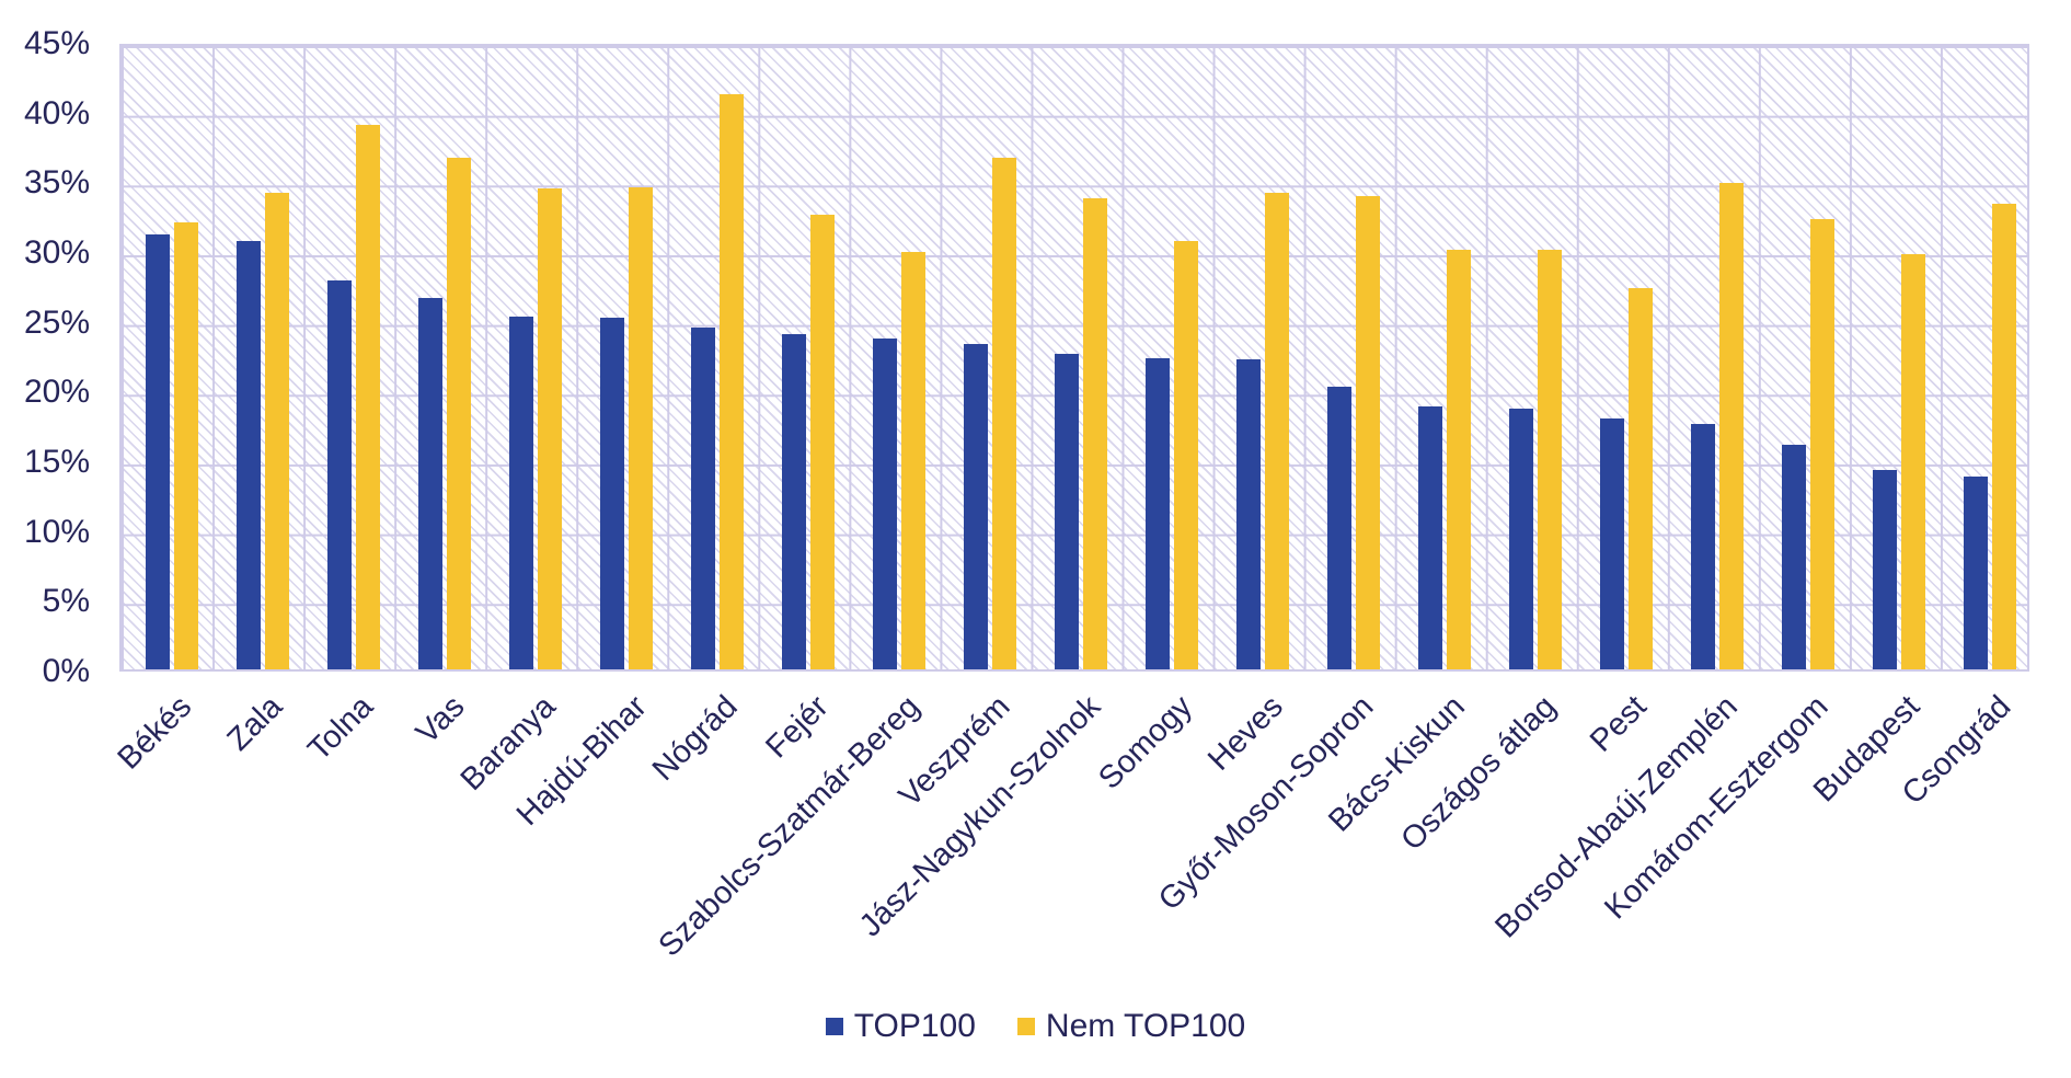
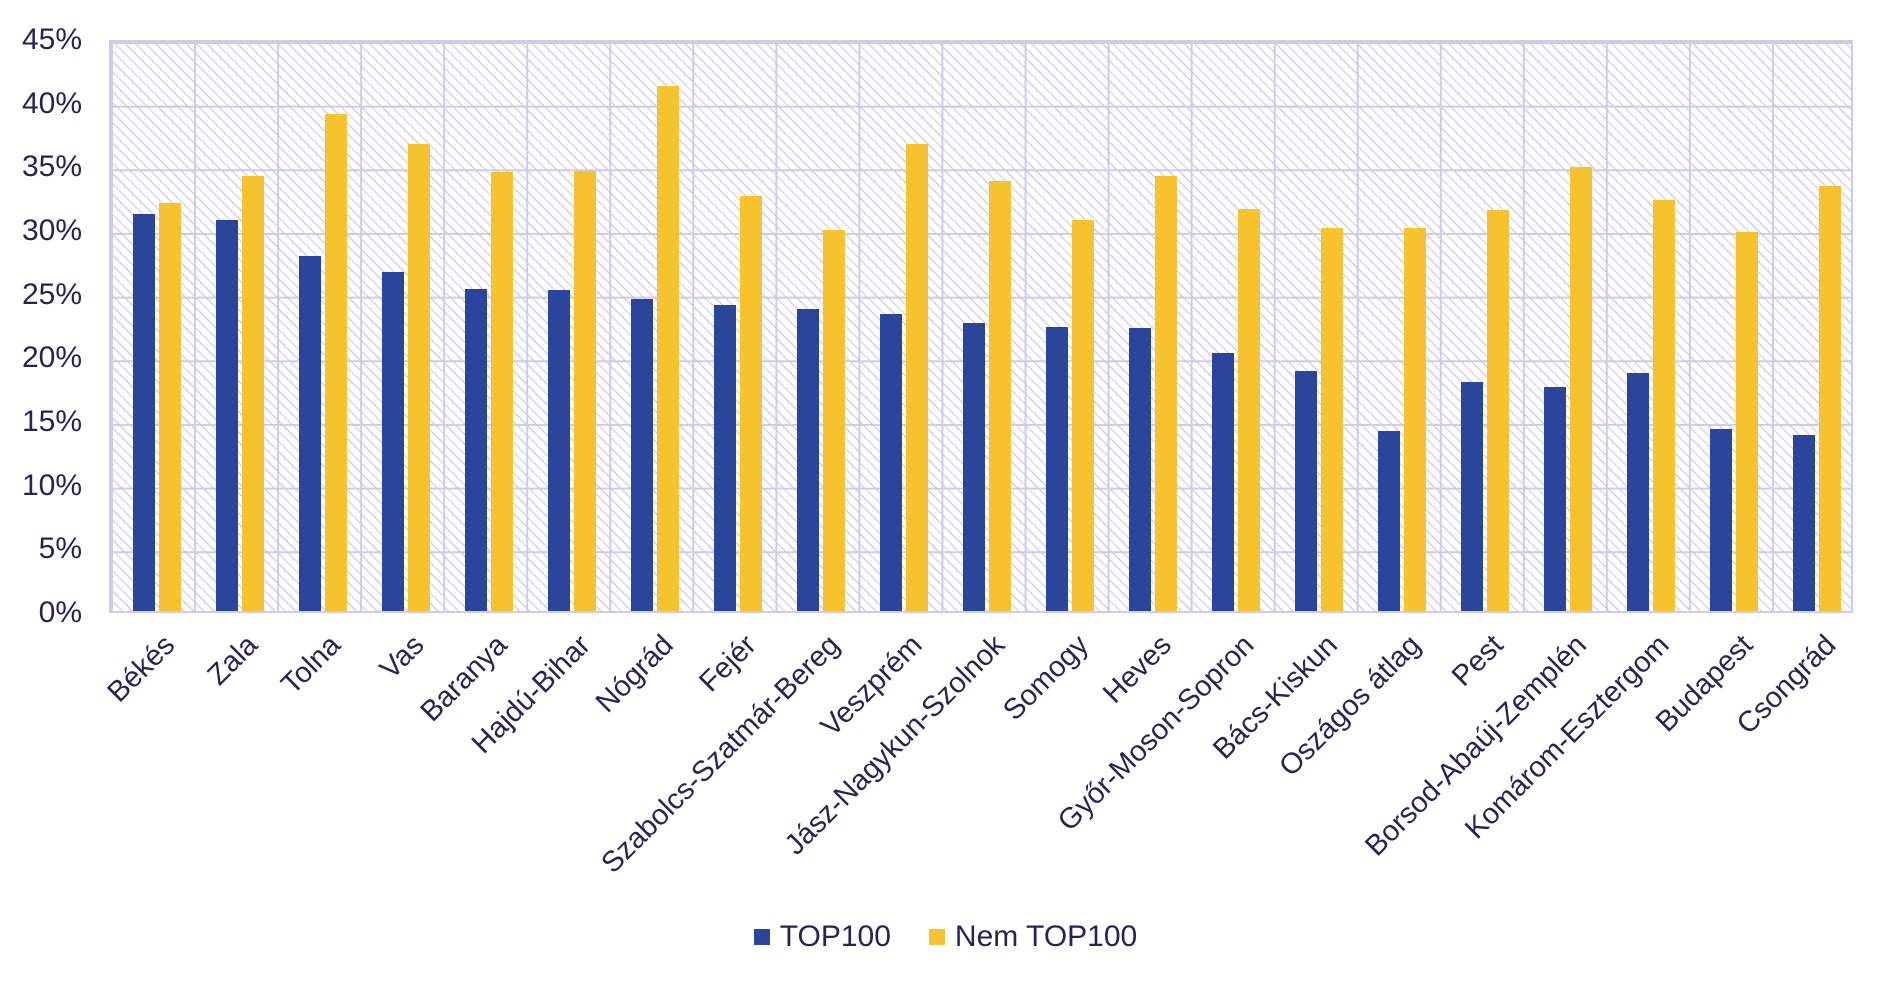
Nem TOP100/Győr-Moson-Sopron: 34.2% -> 31.8%
TOP100/Oszágos átlag: 18.8% -> 14.2%
Nem TOP100/Pest: 27.5% -> 31.7%
TOP100/Komárom-Esztergom: 16.2% -> 18.8%
